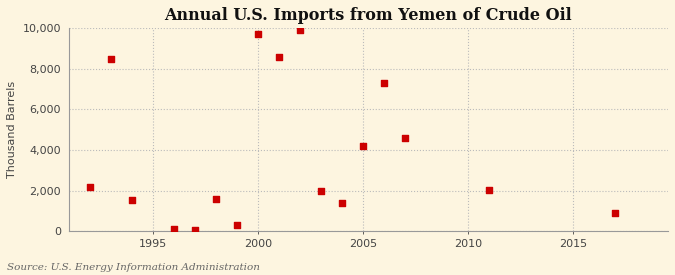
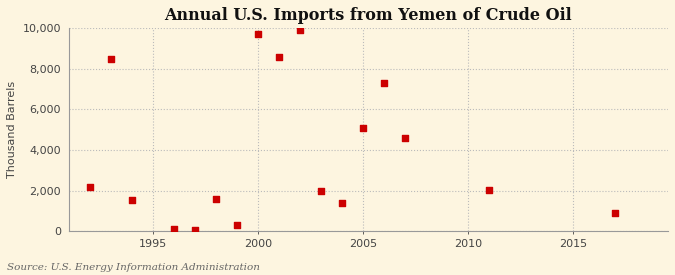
2005: 4,200 -> 5,100
